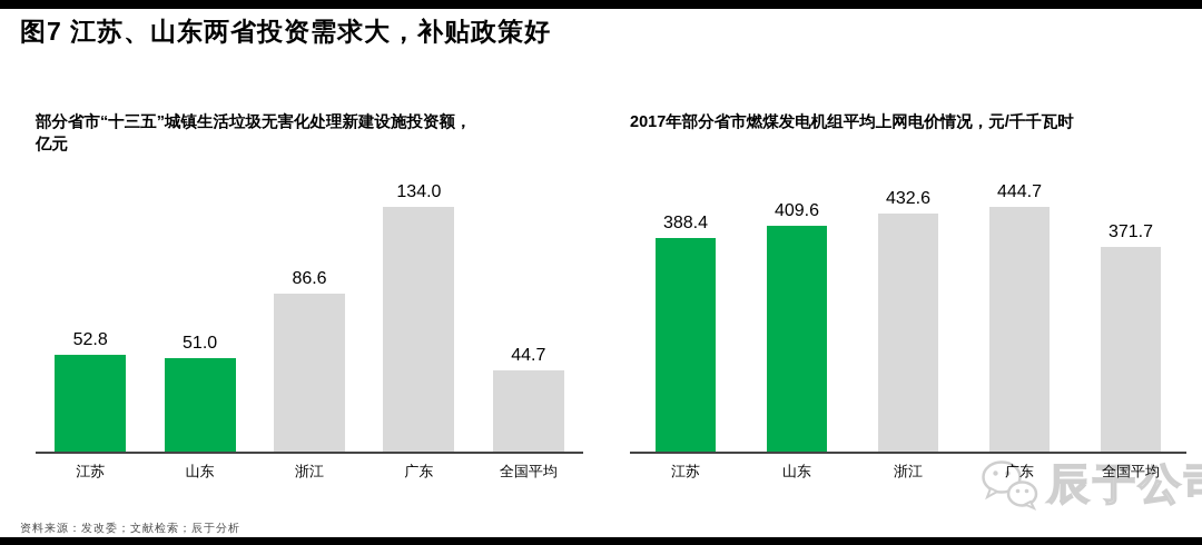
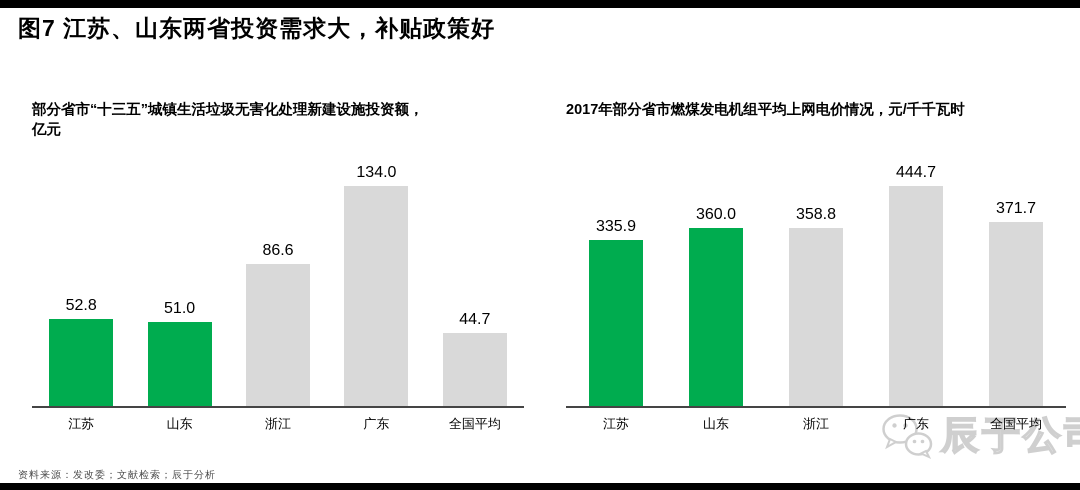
2017年部分省市燃煤发电机组平均上网电价情况，元/千千瓦时/江苏: 388.4 -> 335.9
2017年部分省市燃煤发电机组平均上网电价情况，元/千千瓦时/山东: 409.6 -> 360.0
2017年部分省市燃煤发电机组平均上网电价情况，元/千千瓦时/浙江: 432.6 -> 358.8
